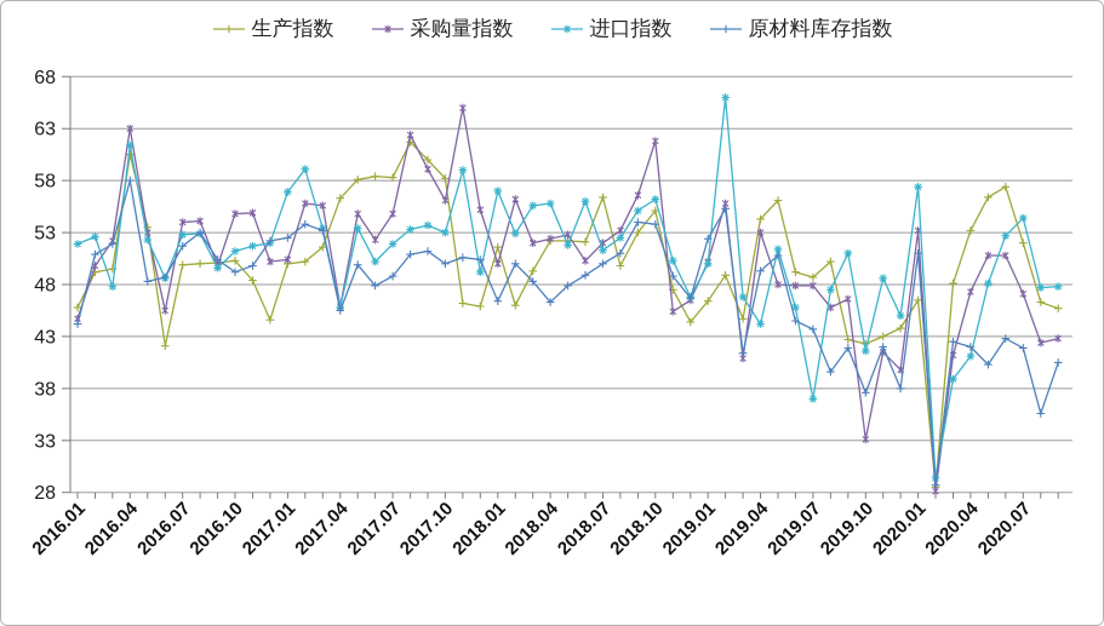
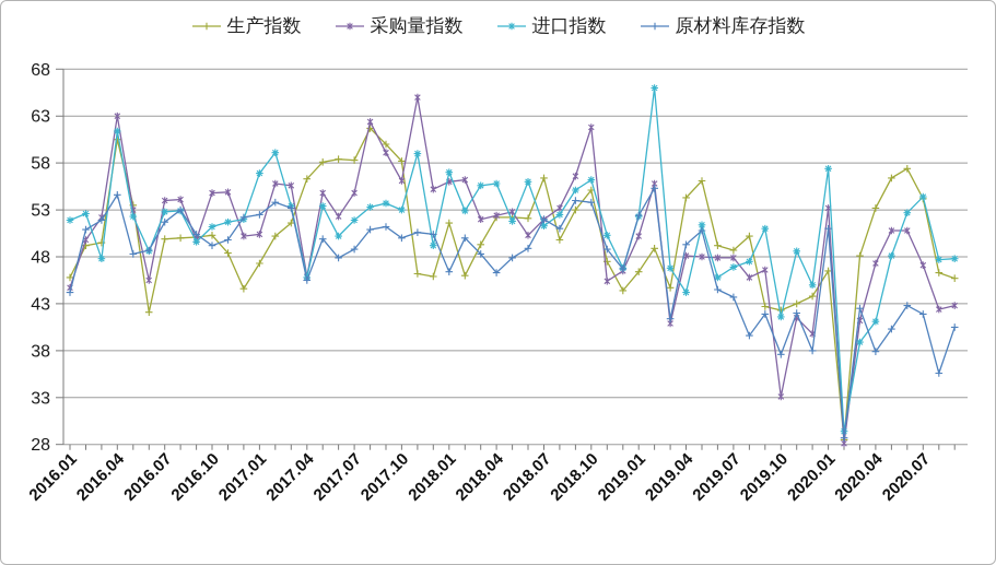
原材料库存指数/2016.04: 58 -> 55
生产指数/2017.01: 50 -> 47
采购量指数/2018.01: 50 -> 56
原材料库存指数/2018.07: 50 -> 52
进口指数/2019.01: 50 -> 52
采购量指数/2019.04: 53 -> 48
进口指数/2019.07: 37 -> 47
原材料库存指数/2020.04: 42 -> 38
生产指数/2020.07: 52 -> 54
